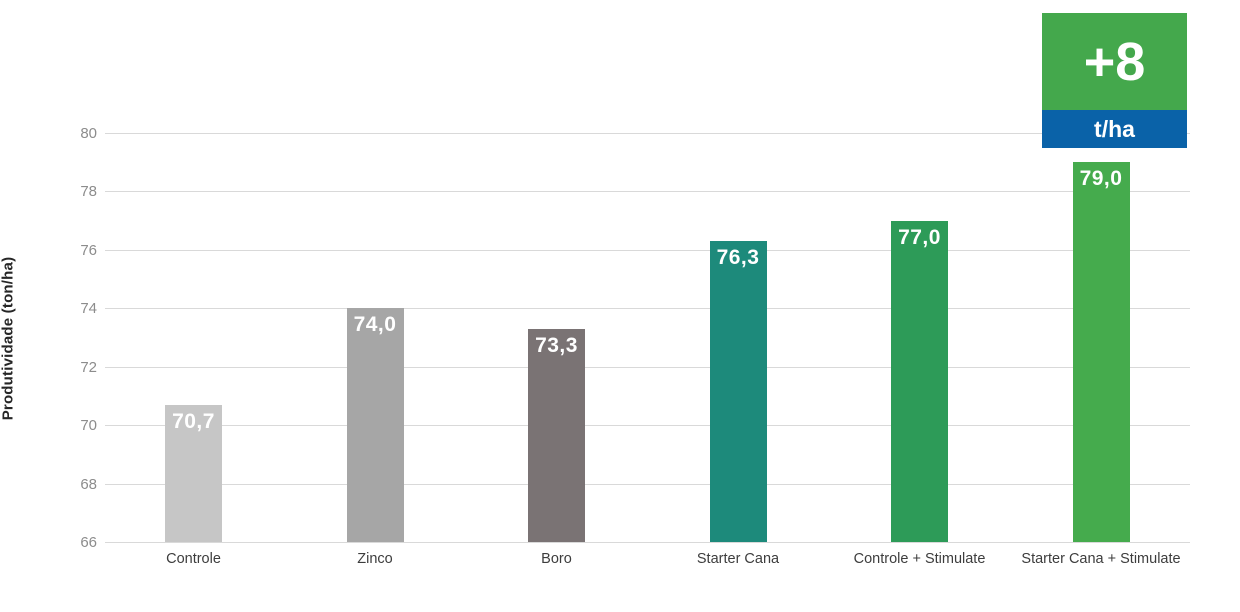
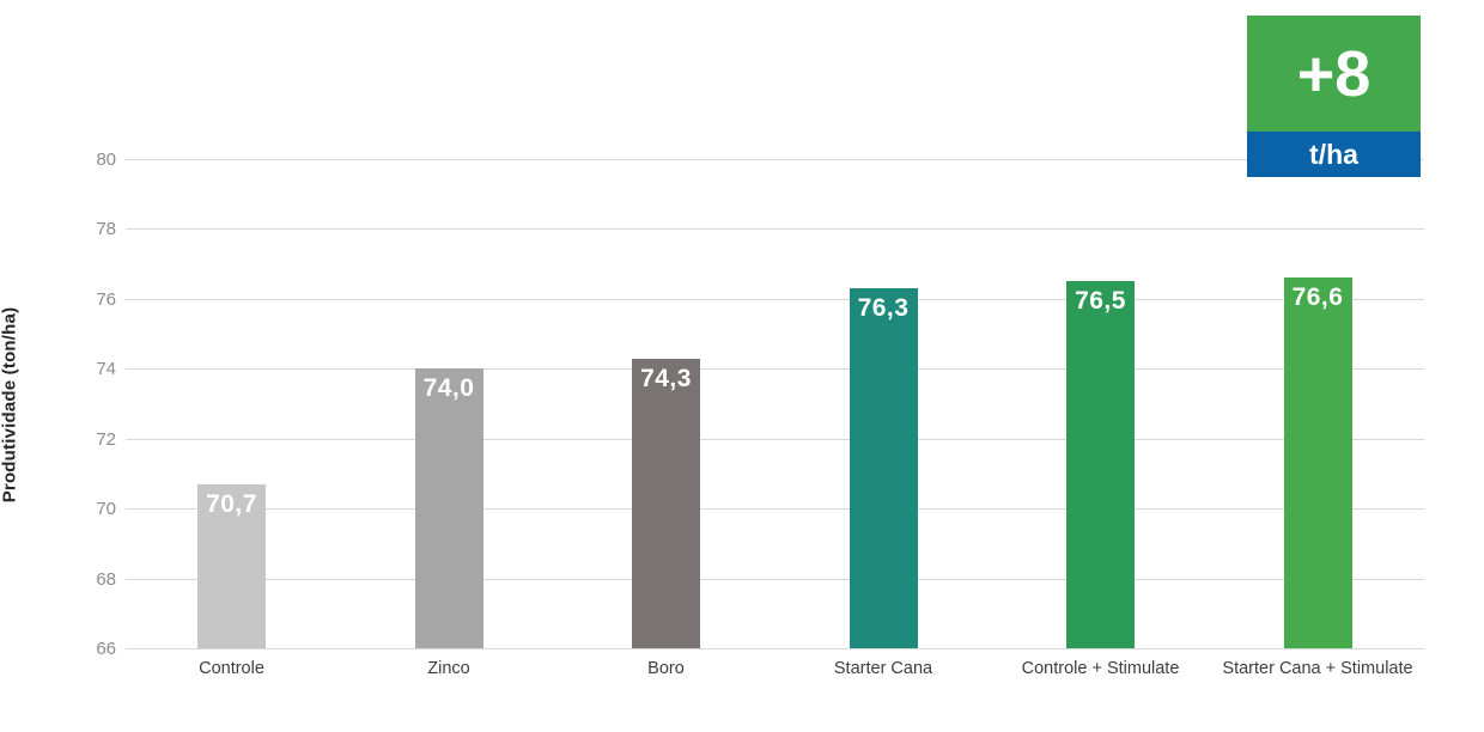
Boro: 73,3 -> 74,3
Controle + Stimulate: 77,0 -> 76,5
Starter Cana + Stimulate: 79,0 -> 76,6
